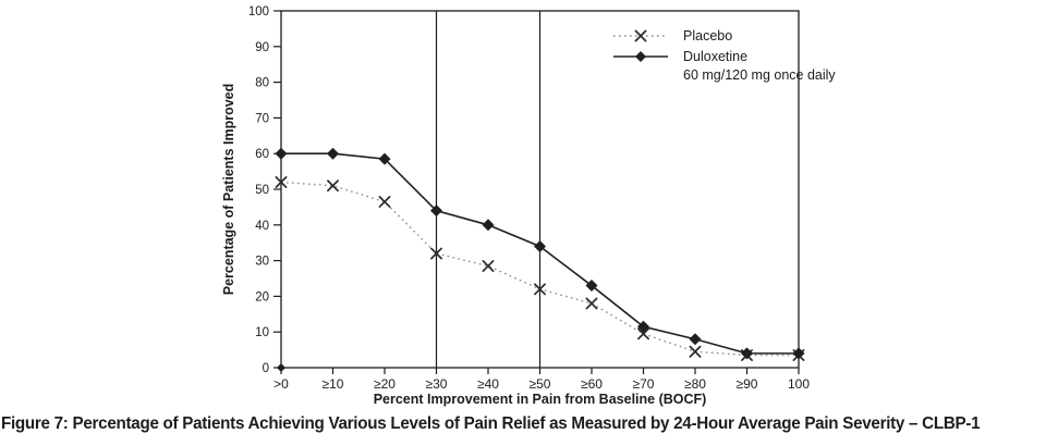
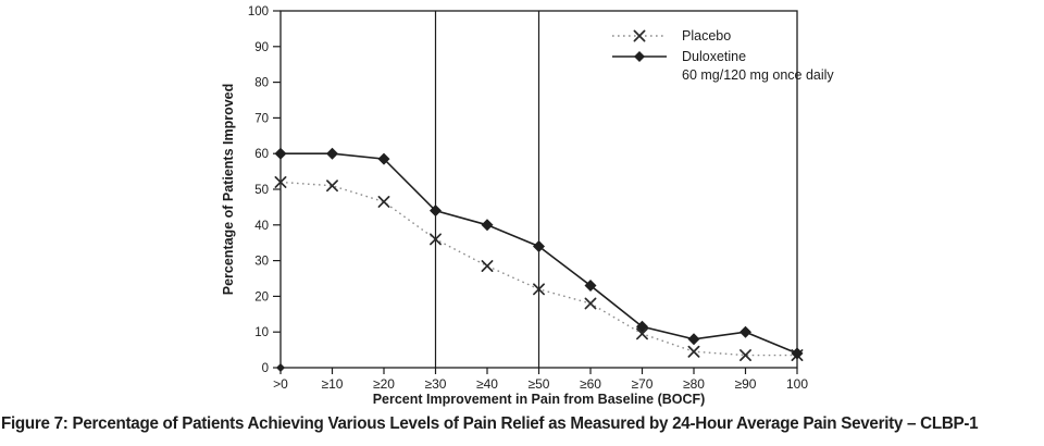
Placebo/≥30: 32 -> 36
Duloxetine 60 mg/120 mg once daily/≥90: 4 -> 10
